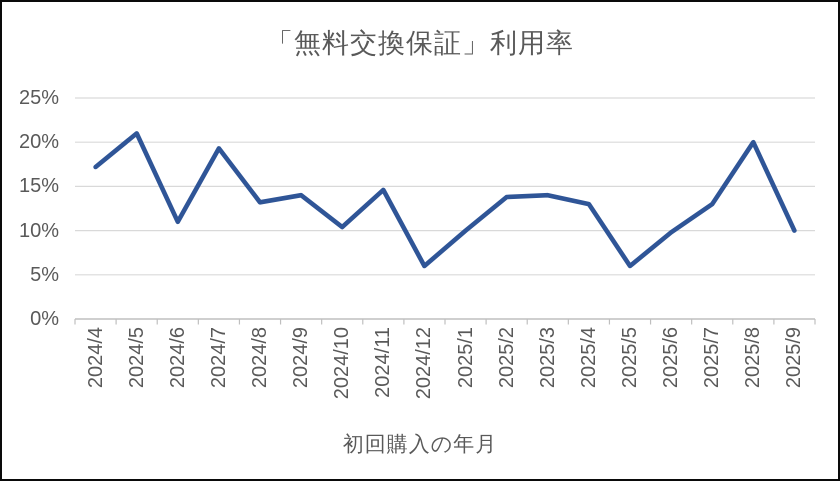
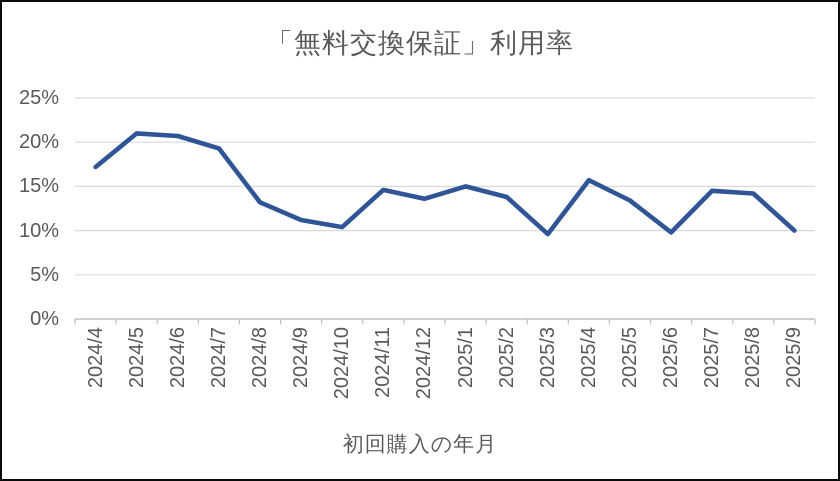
2024/6: 11% -> 21%
2024/9: 14% -> 11%
2024/12: 6% -> 14%
2025/1: 10% -> 15%
2025/3: 14% -> 10%
2025/4: 13% -> 16%
2025/5: 6% -> 13%
2025/7: 13% -> 14%
2025/8: 20% -> 14%
